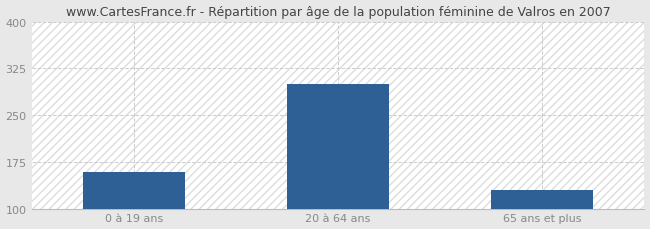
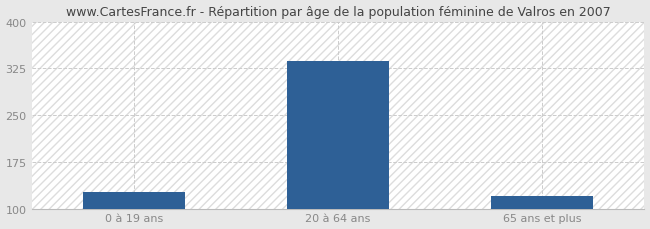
0 à 19 ans: 158 -> 127
20 à 64 ans: 300 -> 336
65 ans et plus: 130 -> 120
